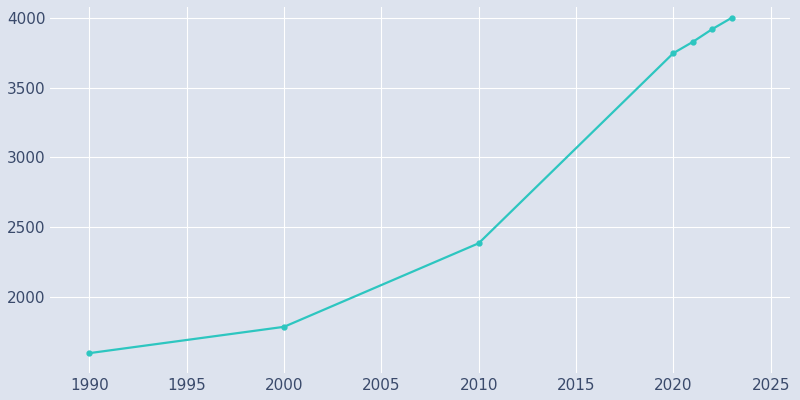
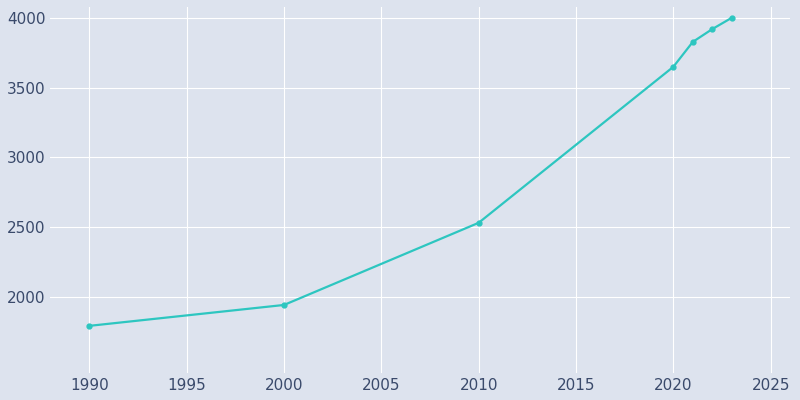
1990: 1590 -> 1790
2000: 1780 -> 1940
2010: 2380 -> 2530
2020: 3750 -> 3650
